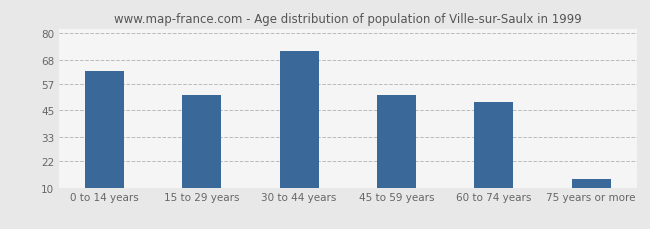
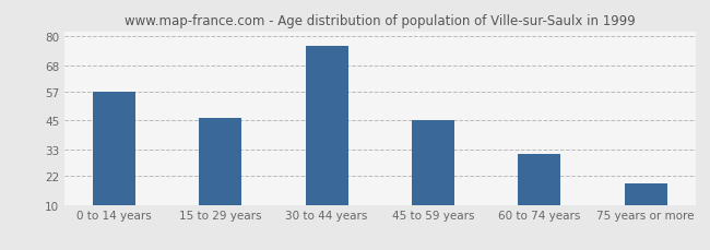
0 to 14 years: 63 -> 57
15 to 29 years: 52 -> 46
30 to 44 years: 72 -> 76
45 to 59 years: 52 -> 45
60 to 74 years: 49 -> 31
75 years or more: 14 -> 19
